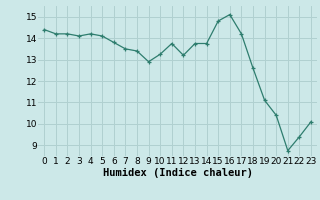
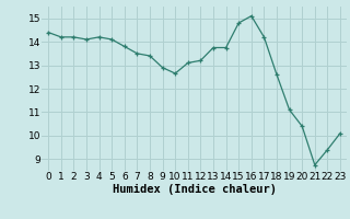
10: 13.25 -> 12.65
11: 13.75 -> 13.10
